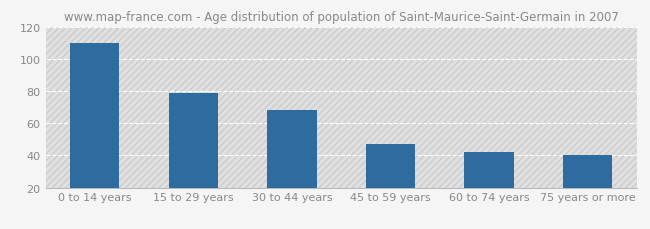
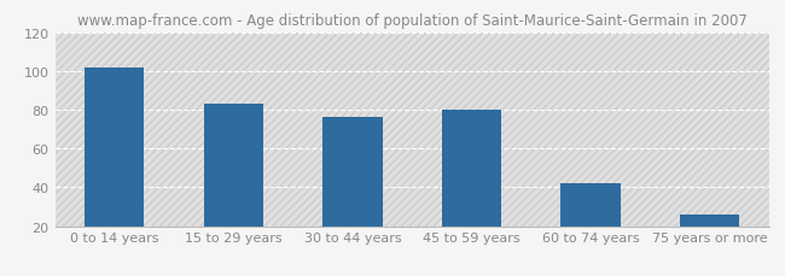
0 to 14 years: 110 -> 102
15 to 29 years: 79 -> 83
30 to 44 years: 68 -> 76
45 to 59 years: 47 -> 80
75 years or more: 40 -> 26
